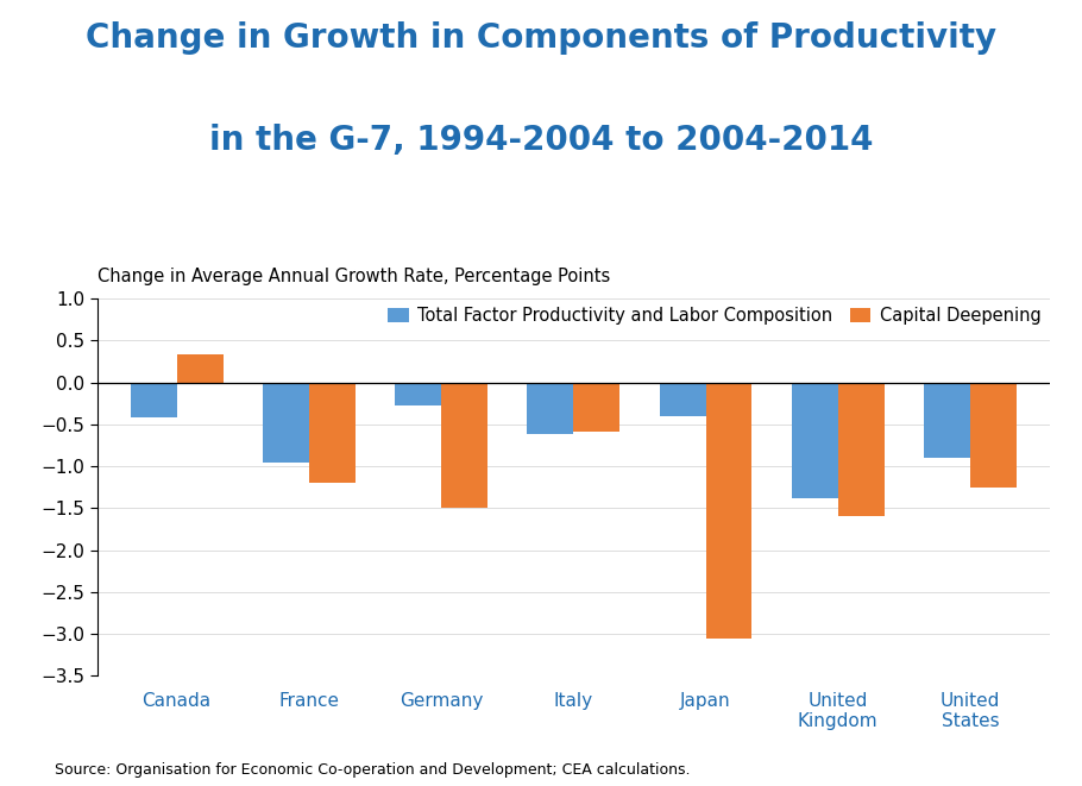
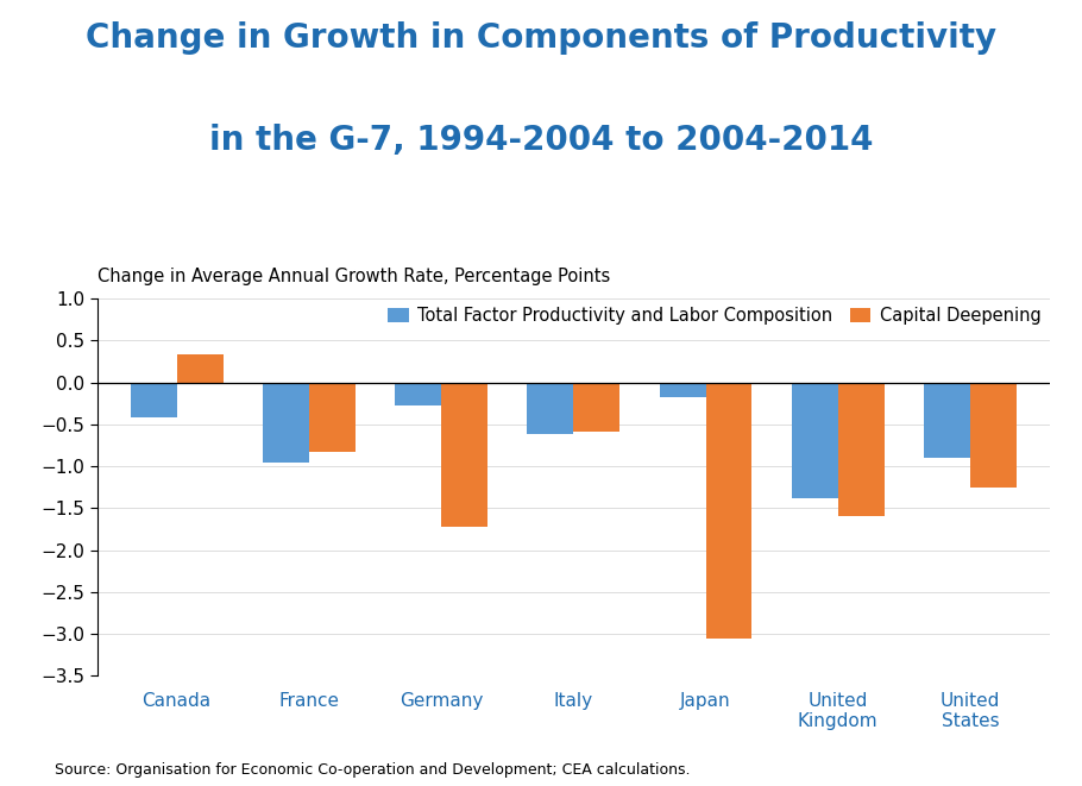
Capital Deepening/France: -1.20 -> -0.82
Capital Deepening/Germany: -1.50 -> -1.72
Total Factor Productivity and Labor Composition/Japan: -0.40 -> -0.18
